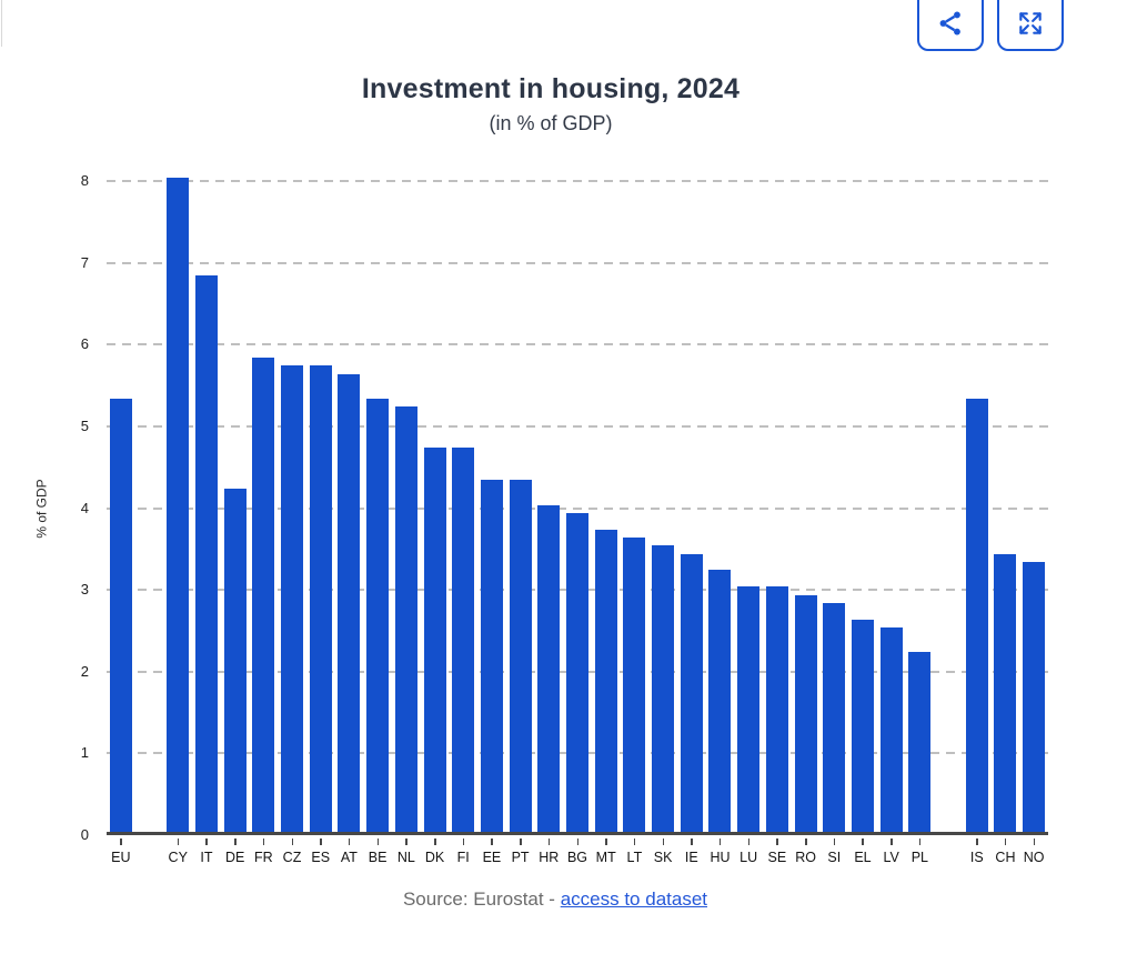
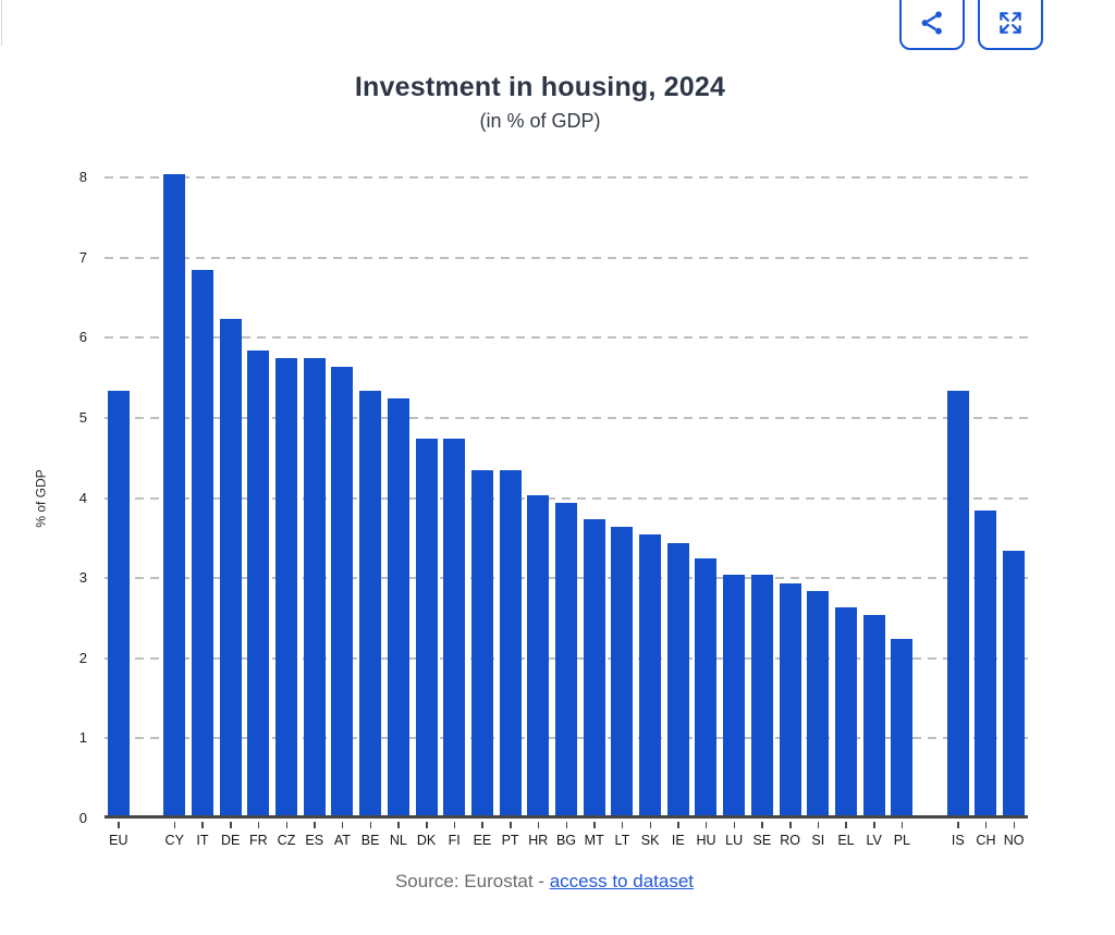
DE: 4.2 -> 6.2
CH: 3.4 -> 3.8
